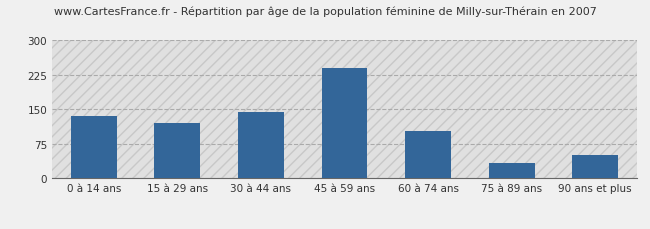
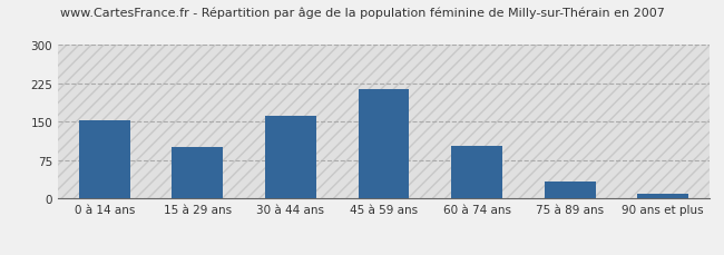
0 à 14 ans: 135 -> 153
15 à 29 ans: 120 -> 100
30 à 44 ans: 145 -> 162
45 à 59 ans: 240 -> 213
90 ans et plus: 50 -> 10
